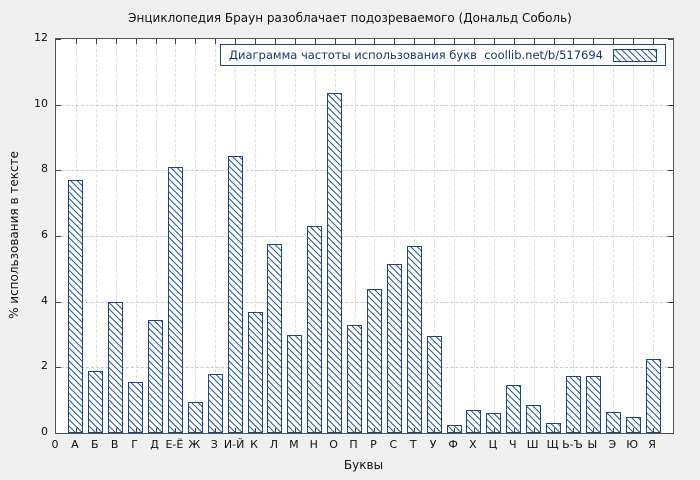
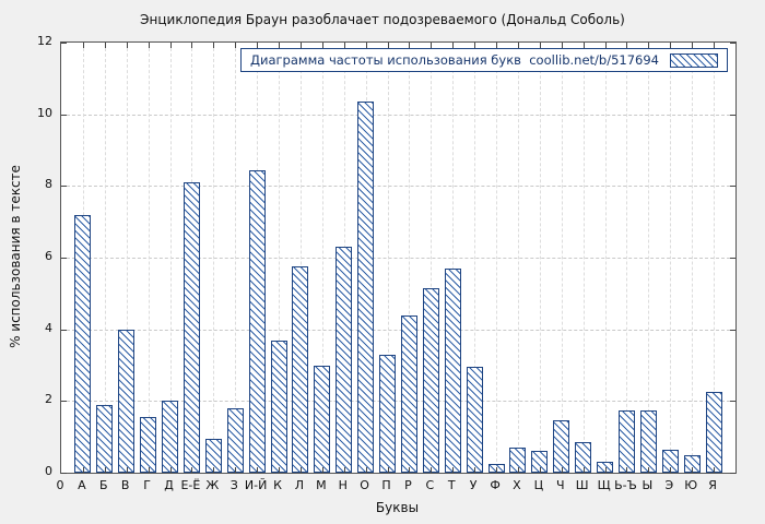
А: 7.7 -> 7.2
Д: 3.5 -> 2.0
